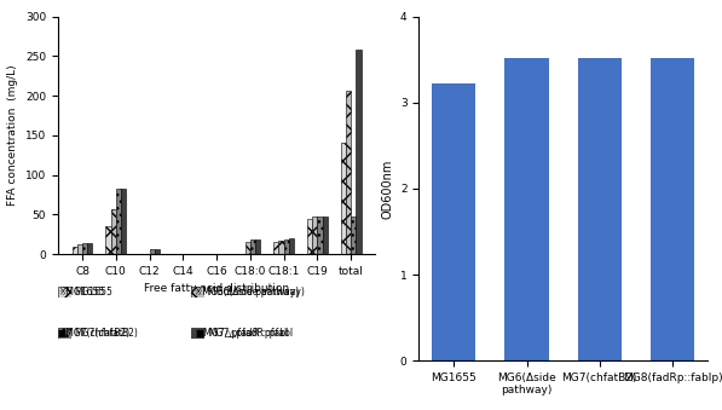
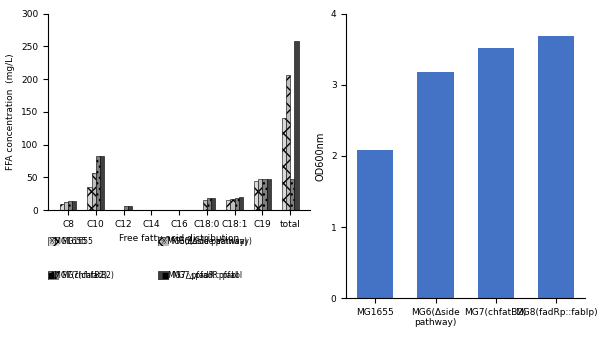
MG1655: 3.22 -> 2.08
MG6(Δside pathway): 3.52 -> 3.18
MG8(fadRp::fablp): 3.52 -> 3.68
